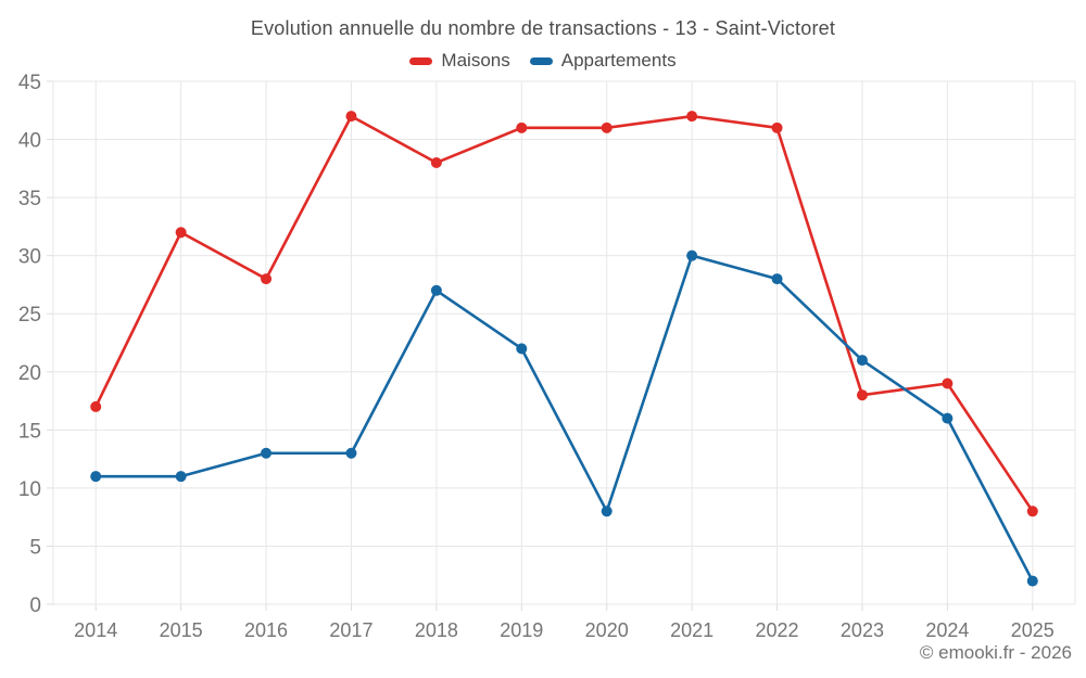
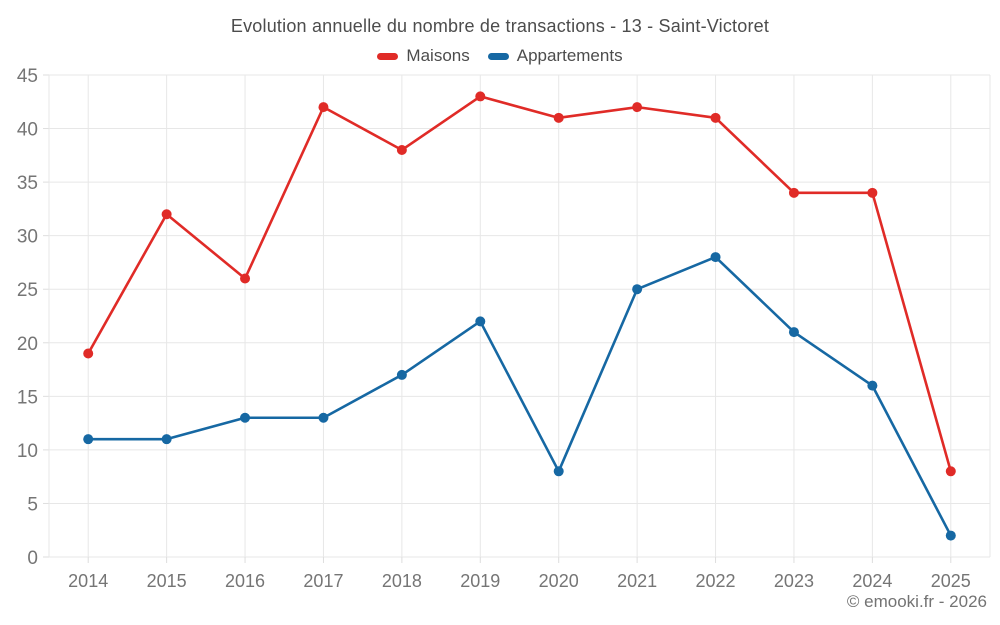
Maisons/2014: 17 -> 19
Maisons/2016: 28 -> 26
Appartements/2018: 27 -> 17
Maisons/2019: 41 -> 43
Appartements/2021: 30 -> 25
Maisons/2023: 18 -> 34
Maisons/2024: 19 -> 34
